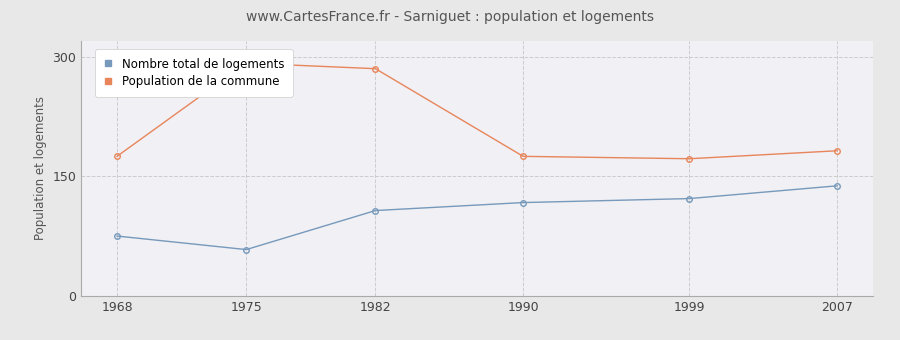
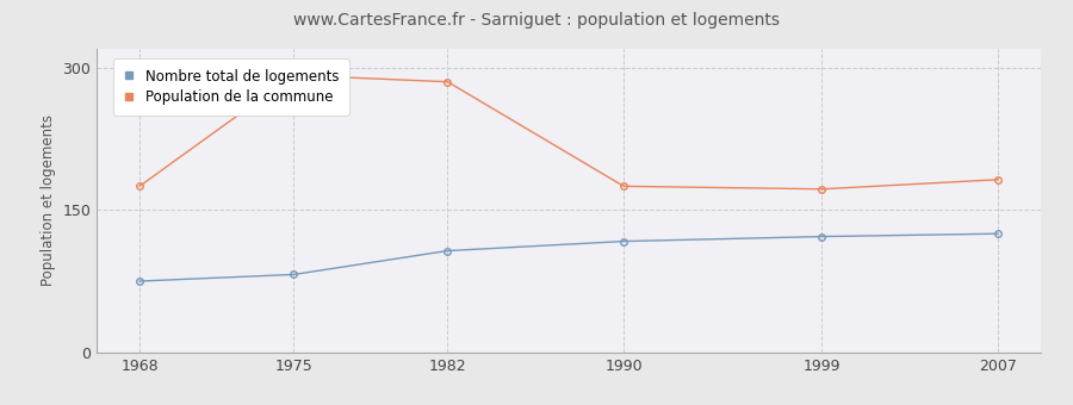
Nombre total de logements/1975: 58 -> 82
Nombre total de logements/2007: 138 -> 125
